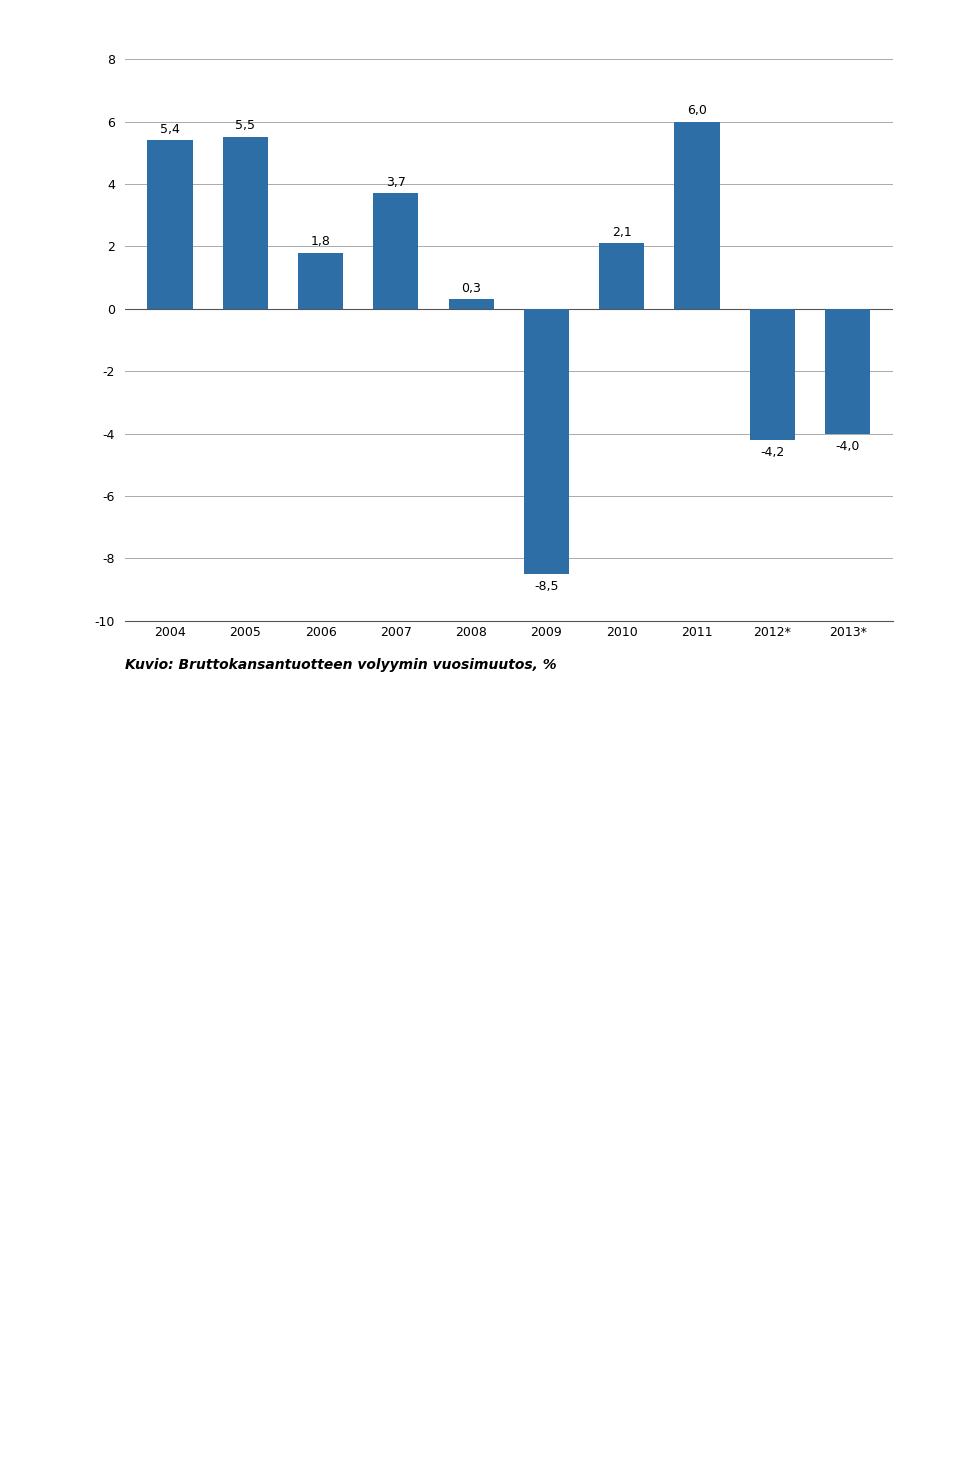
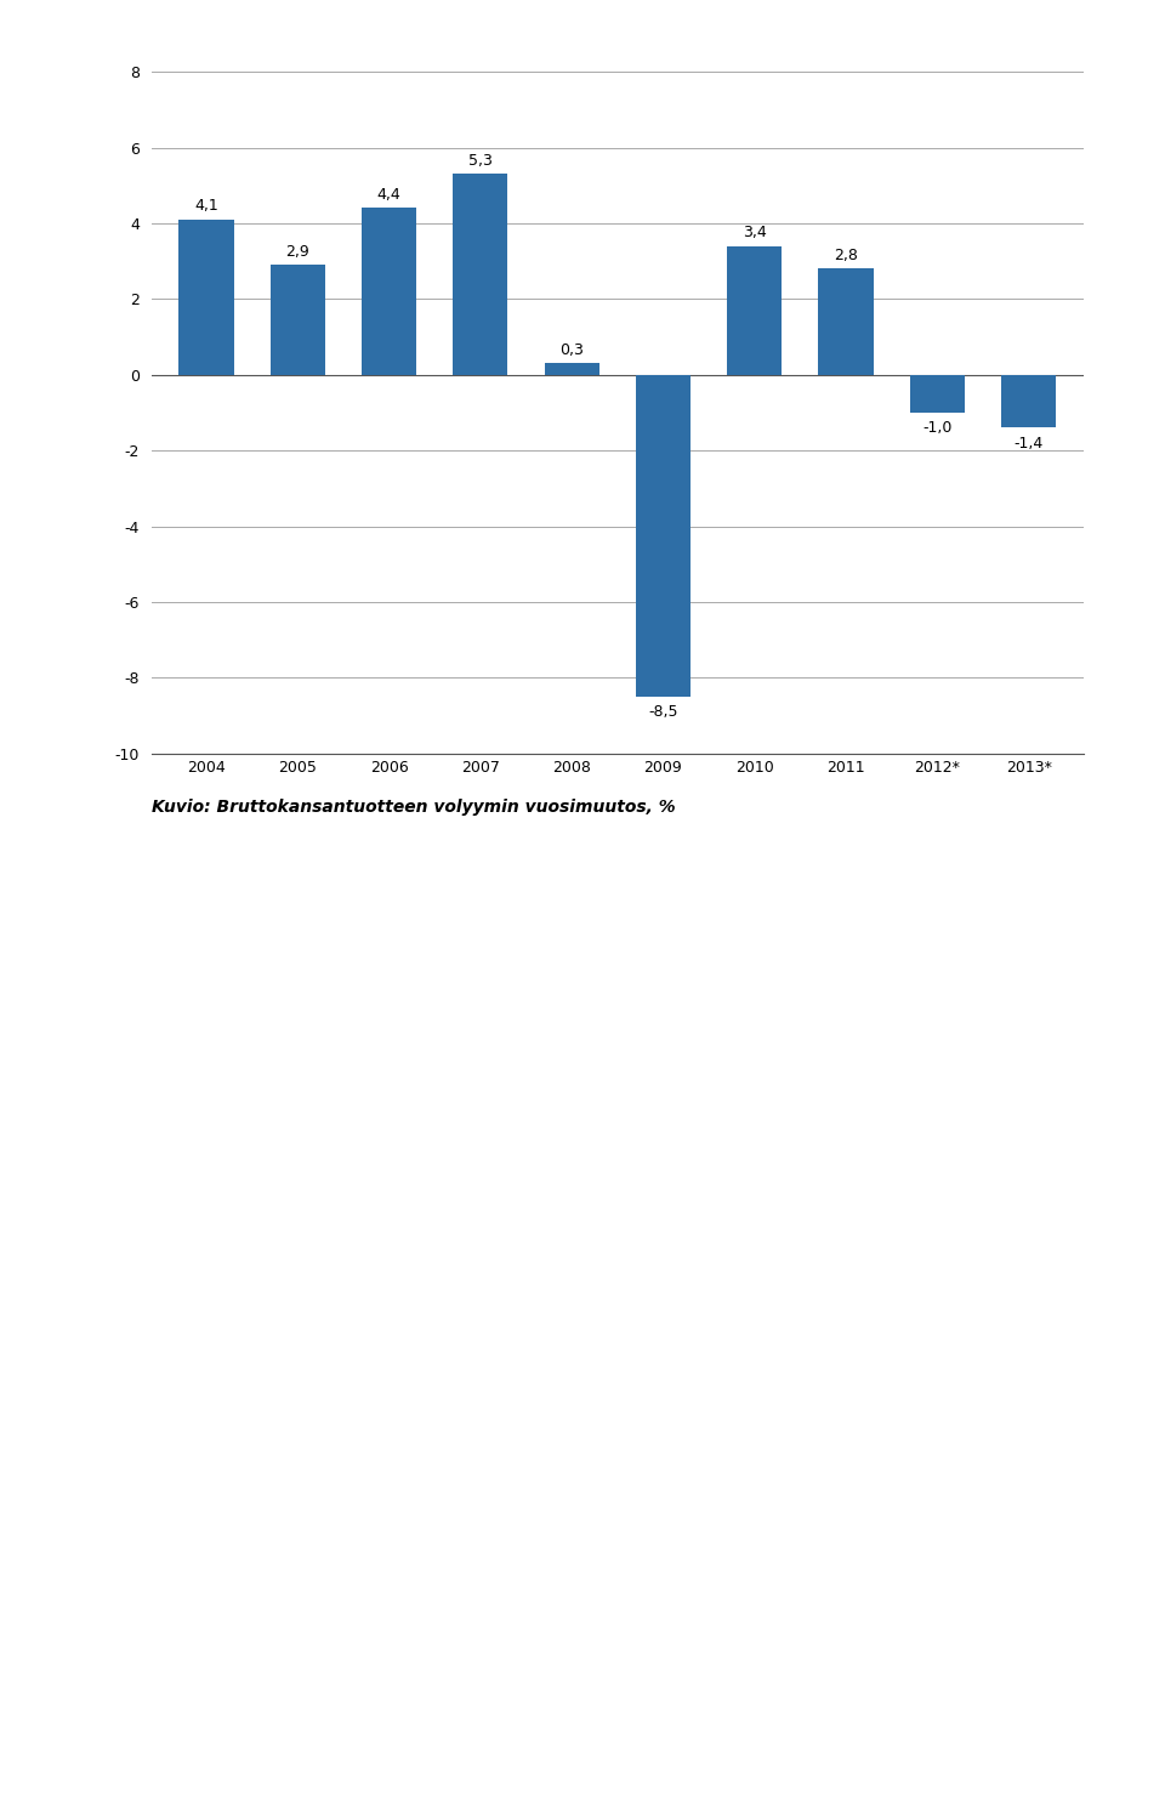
2004: 5,4 -> 4,1
2005: 5,5 -> 2,9
2006: 1,8 -> 4,4
2007: 3,7 -> 5,3
2010: 2,1 -> 3,4
2011: 6,0 -> 2,8
2012*: -4,2 -> -1,0
2013*: -4,0 -> -1,4
